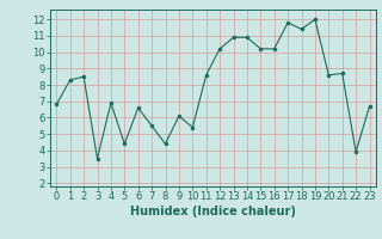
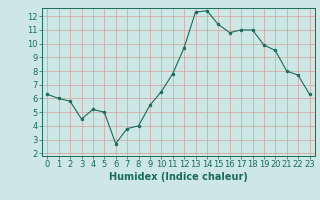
0: 6.8 -> 6.3
1: 8.3 -> 6.0
2: 8.5 -> 5.8
3: 3.5 -> 4.5
4: 6.9 -> 5.2
5: 4.4 -> 5.0
6: 6.6 -> 2.7
7: 5.5 -> 3.8
8: 4.4 -> 4.0
9: 6.1 -> 5.5
10: 5.4 -> 6.5
11: 8.6 -> 7.8
12: 10.2 -> 9.7
13: 10.9 -> 12.3
14: 10.9 -> 12.4
15: 10.2 -> 11.4
16: 10.2 -> 10.8
17: 11.8 -> 11.0
18: 11.4 -> 11.0
19: 12.0 -> 9.9
20: 8.6 -> 9.5
21: 8.7 -> 8.0
22: 3.9 -> 7.7
23: 6.7 -> 6.3
